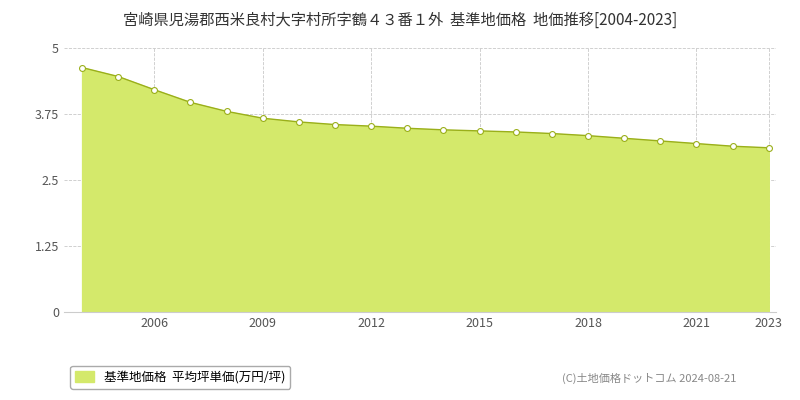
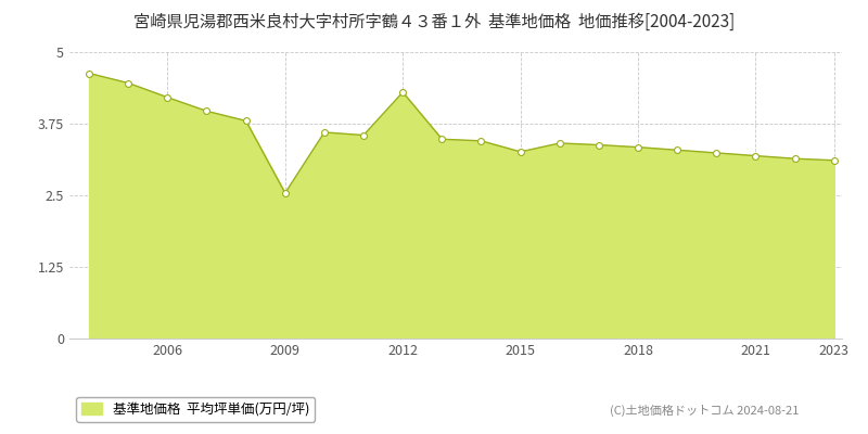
2009: 3.67 -> 2.54
2012: 3.52 -> 4.30
2015: 3.43 -> 3.26
